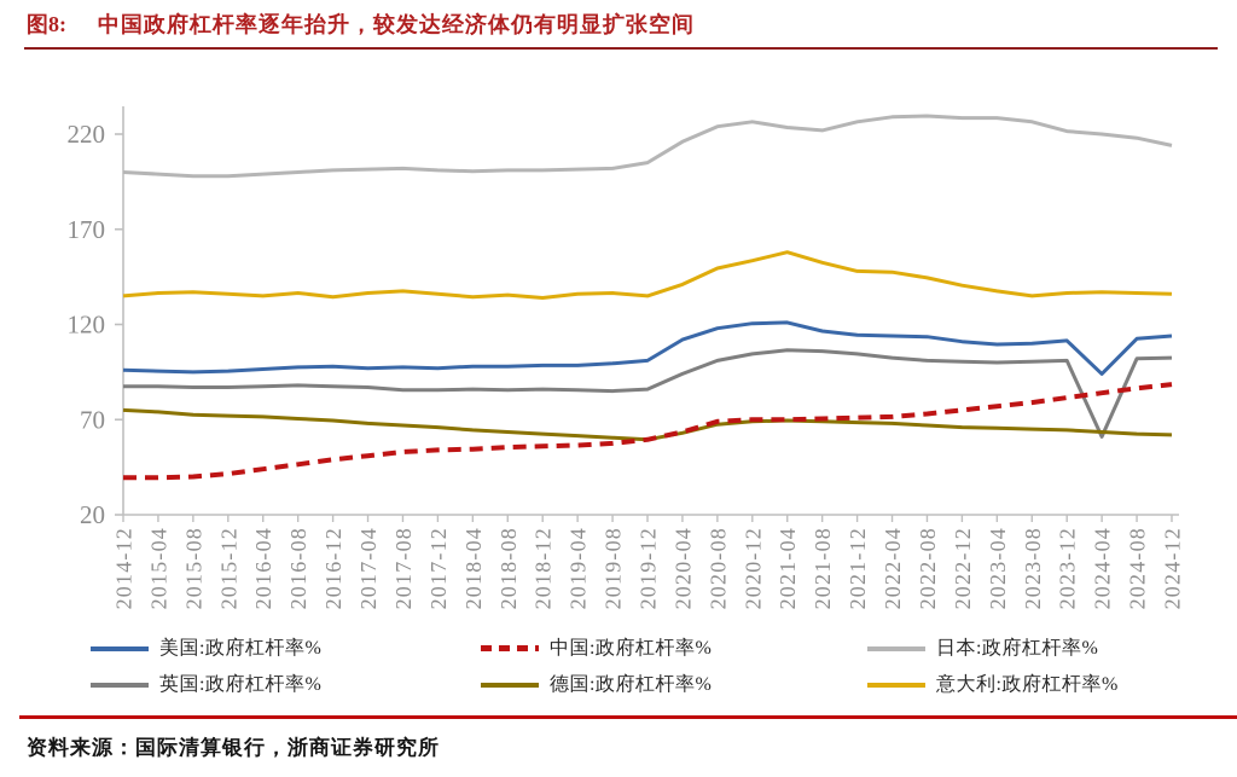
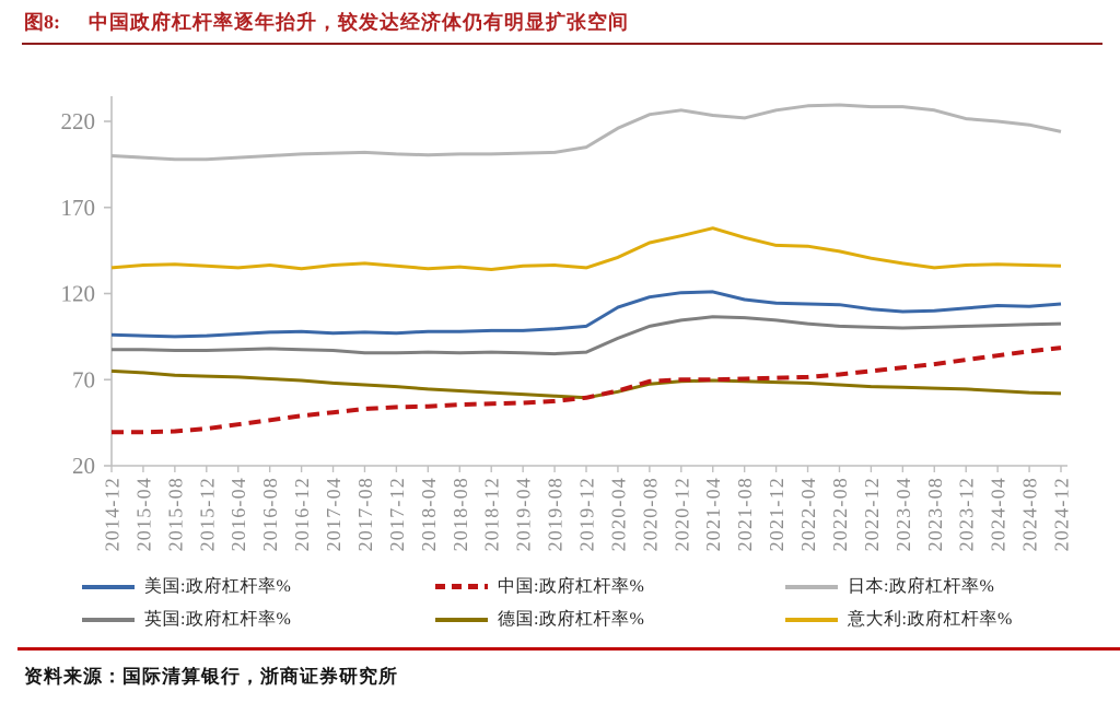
美国:政府杠杆率%/2024-04: 94 -> 113
英国:政府杠杆率%/2024-04: 61 -> 102
